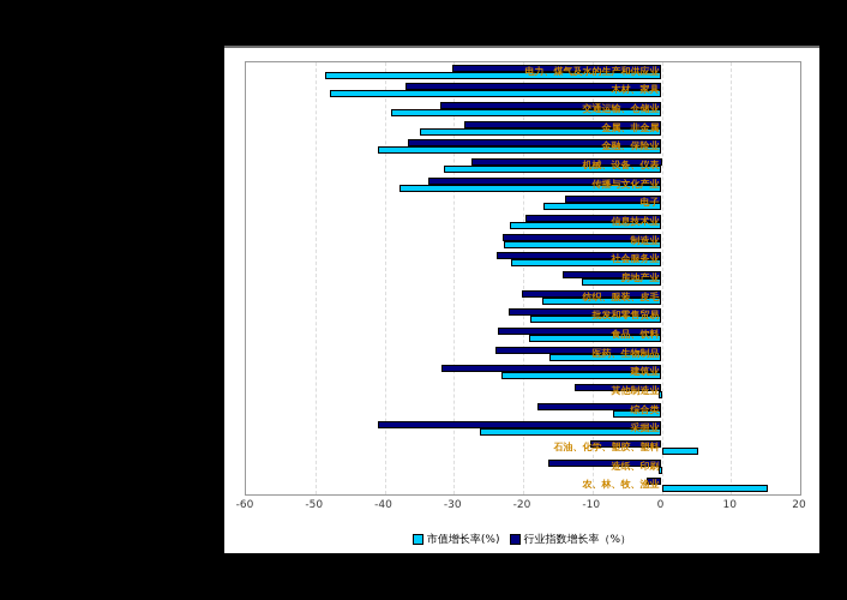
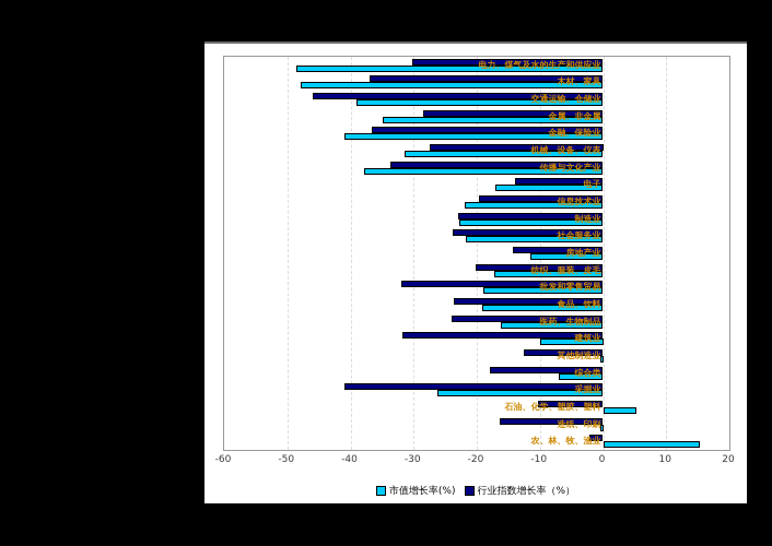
行业指数增长率（%）/交通运输、仓储业: -32 -> -46
行业指数增长率（%）/批发和零售贸易: -22 -> -32
市值增长率(%)/建筑业: -23 -> -10
